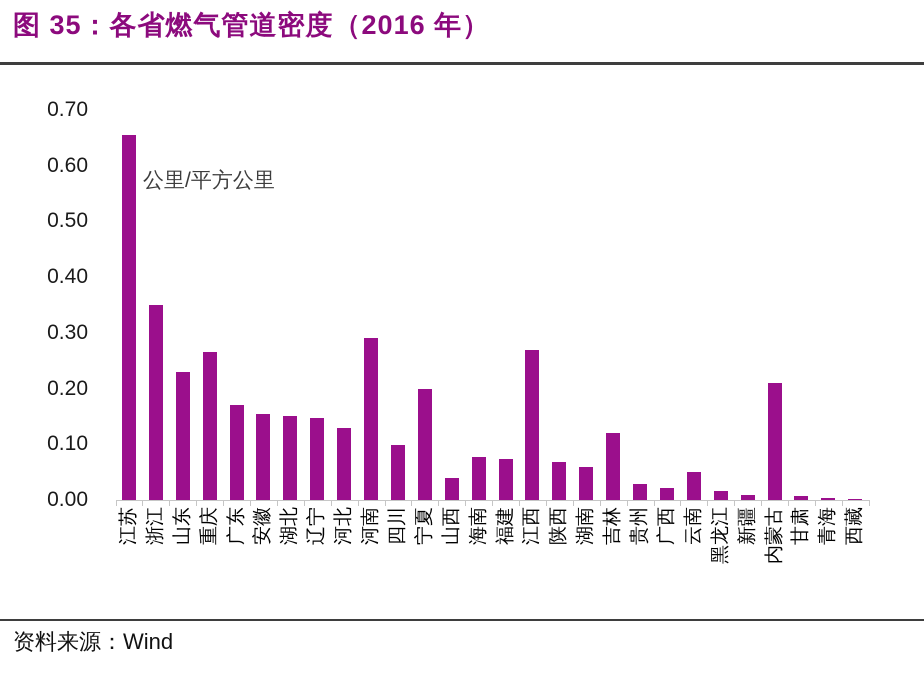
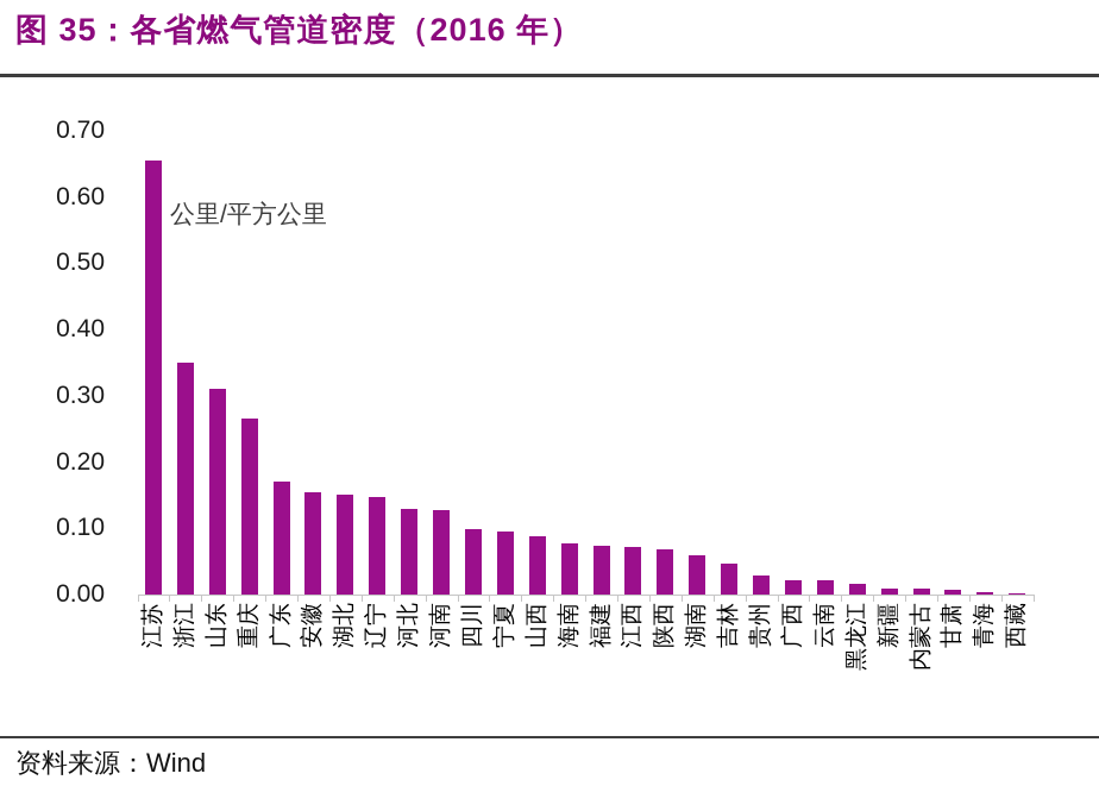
山东: 0.23 -> 0.31
河南: 0.29 -> 0.13
宁夏: 0.20 -> 0.10
山西: 0.04 -> 0.09
江西: 0.27 -> 0.07
吉林: 0.12 -> 0.05
云南: 0.05 -> 0.02
内蒙古: 0.21 -> 0.01
